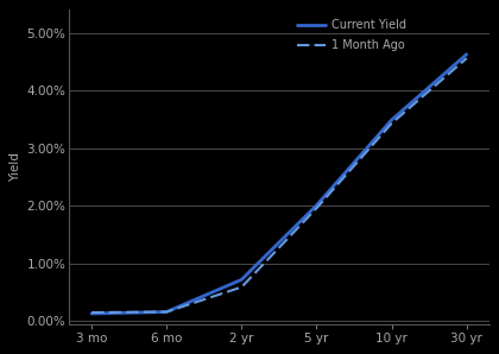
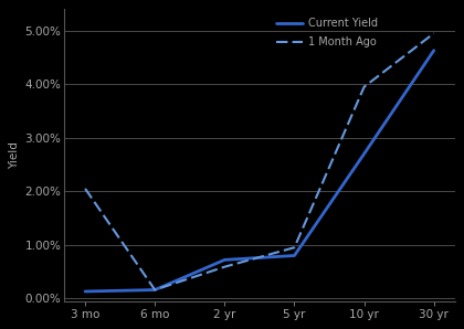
1 Month Ago/3 mo: 0.15% -> 2.05%
Current Yield/5 yr: 2.01% -> 0.80%
1 Month Ago/5 yr: 1.96% -> 0.95%
Current Yield/10 yr: 3.49% -> 2.70%
1 Month Ago/10 yr: 3.43% -> 3.95%
1 Month Ago/30 yr: 4.56% -> 4.95%
